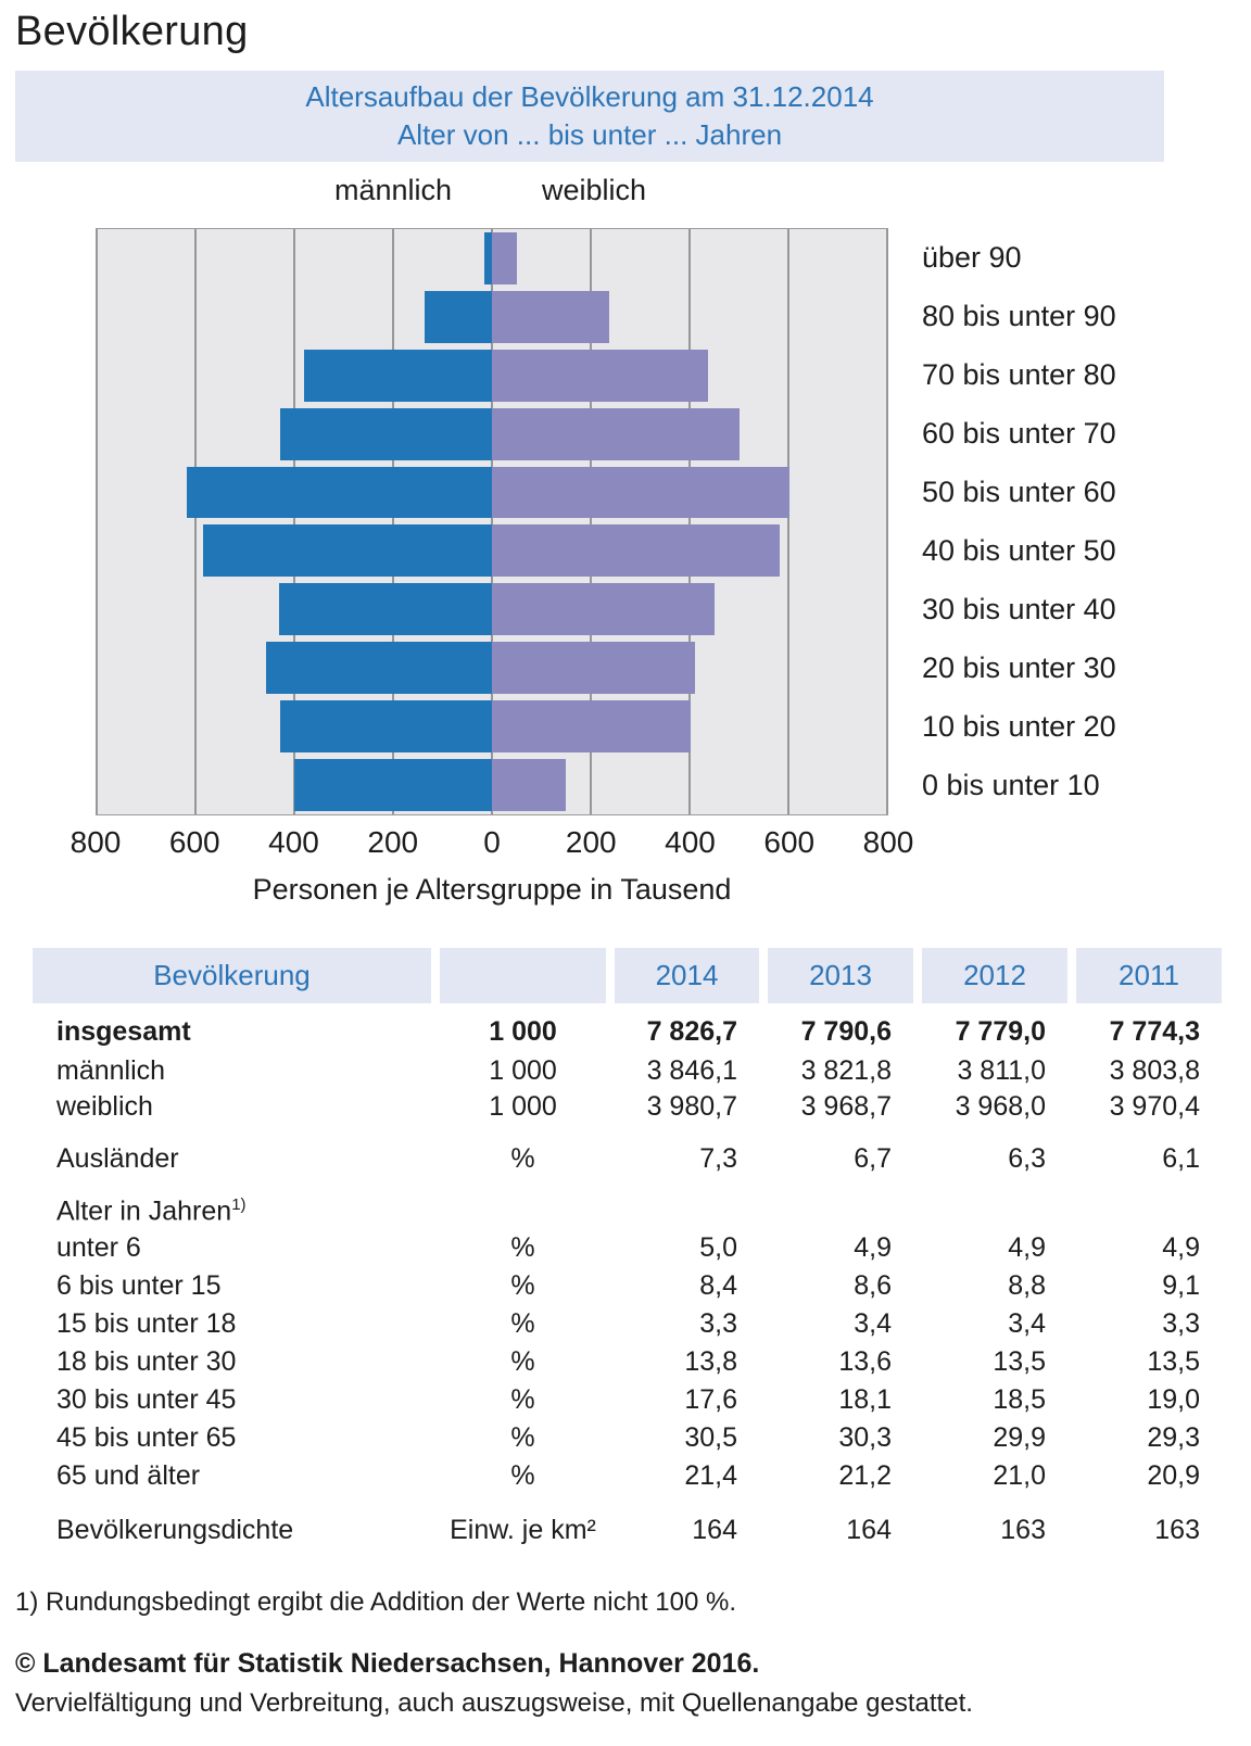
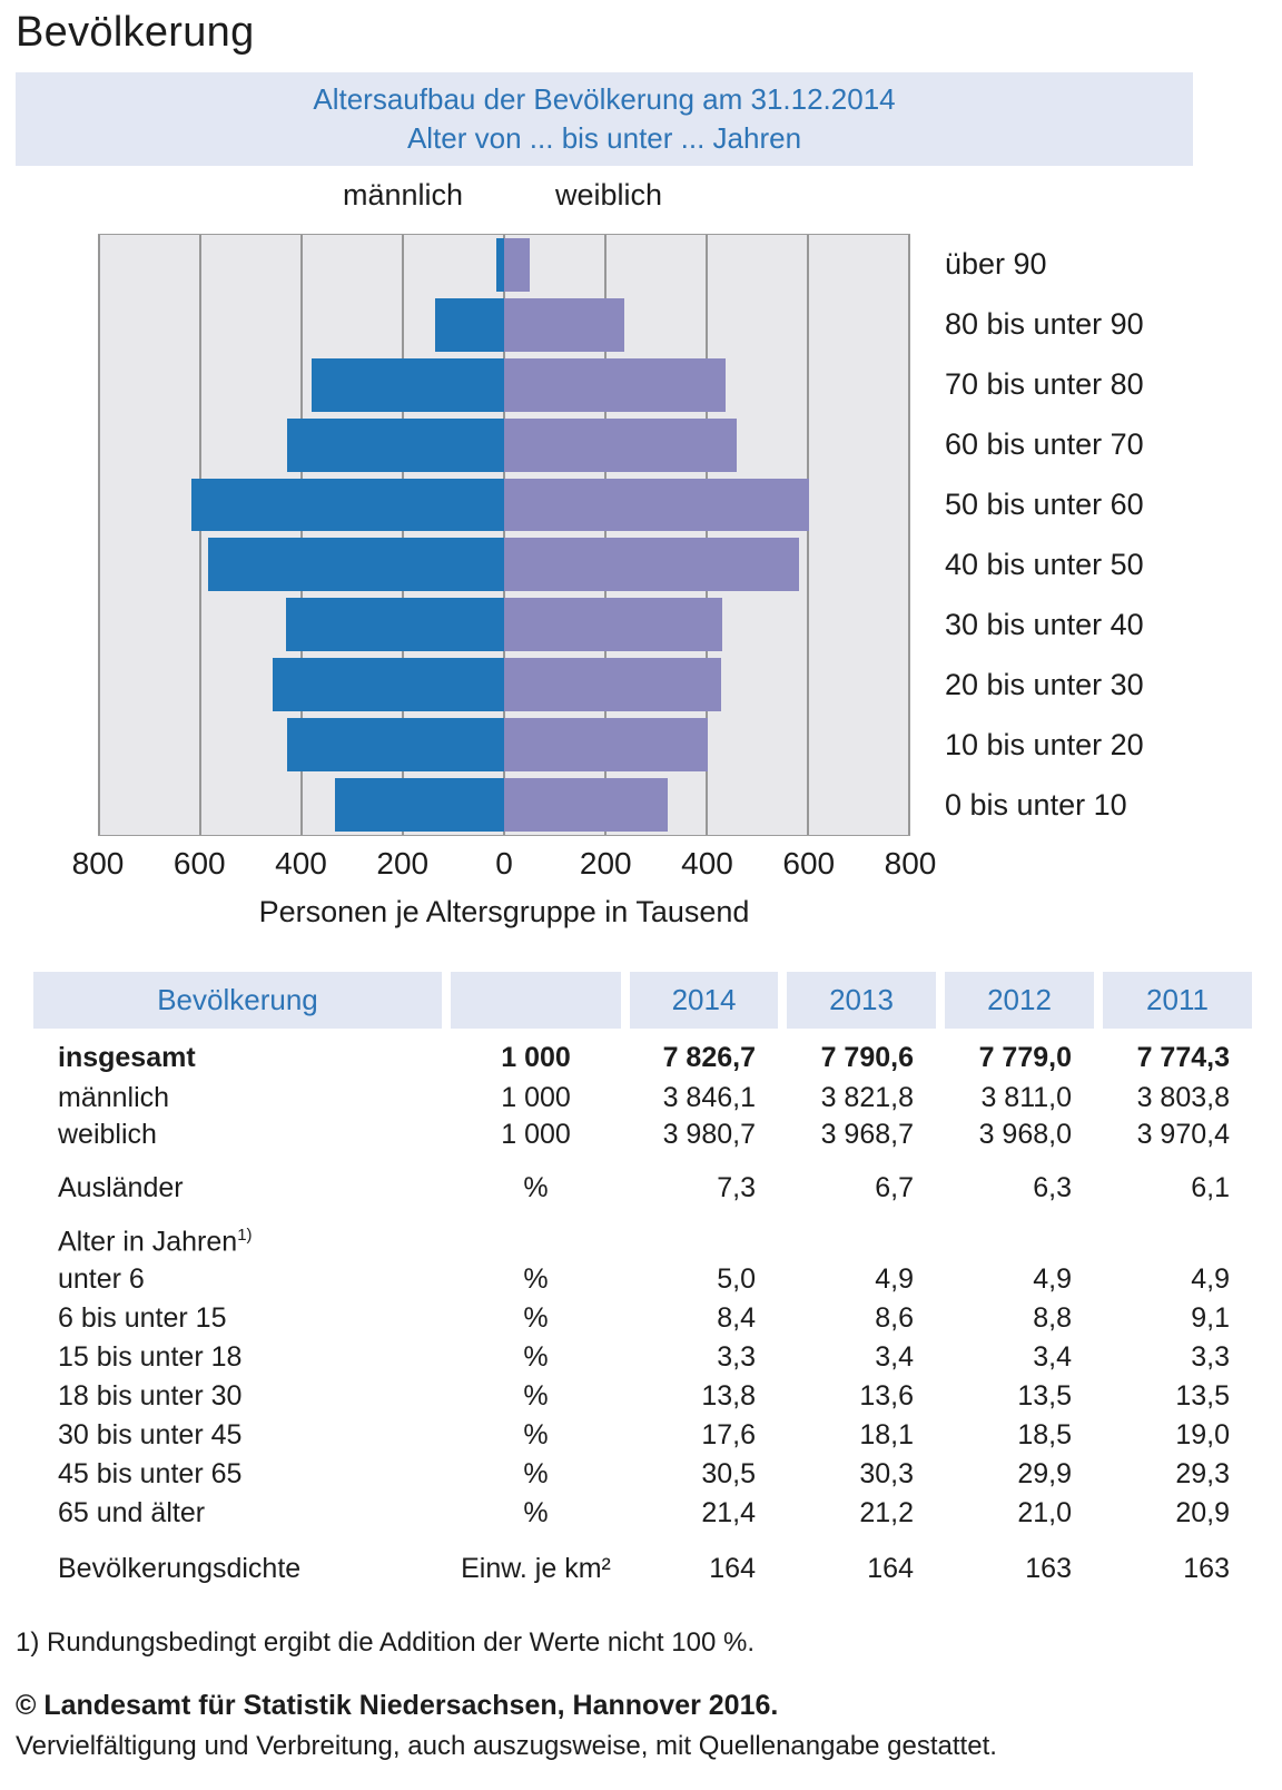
weiblich/60 bis unter 70: 500 -> 460
weiblich/30 bis unter 40: 450 -> 430
weiblich/20 bis unter 30: 410 -> 430
männlich/0 bis unter 10: 400 -> 330
weiblich/0 bis unter 10: 150 -> 320
